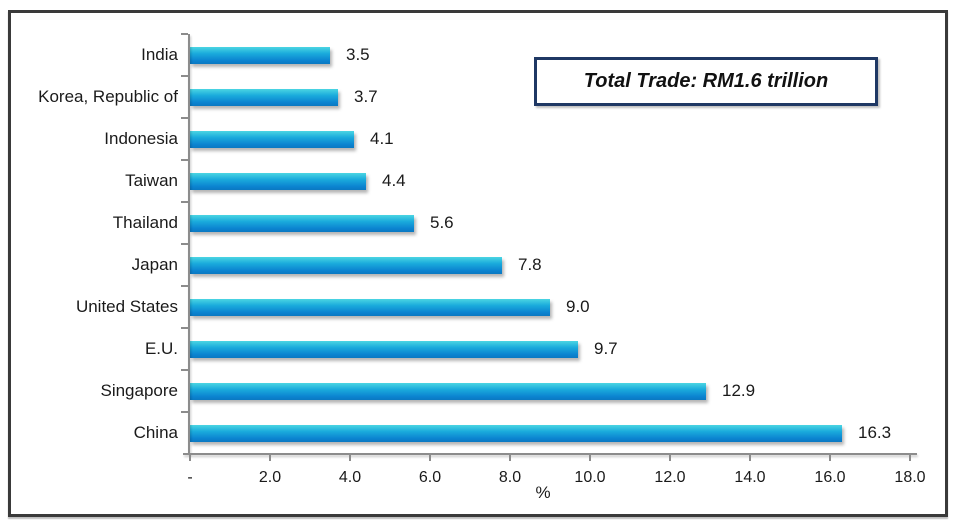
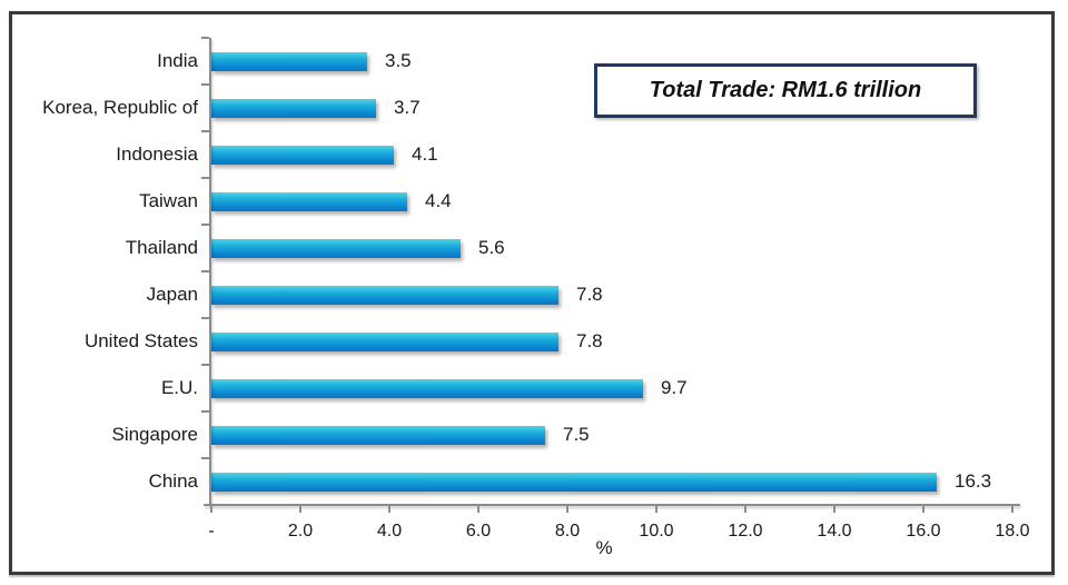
United States: 9.0 -> 7.8
Singapore: 12.9 -> 7.5
